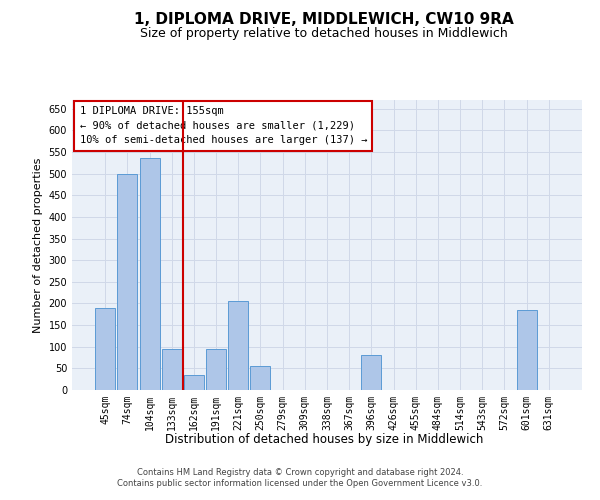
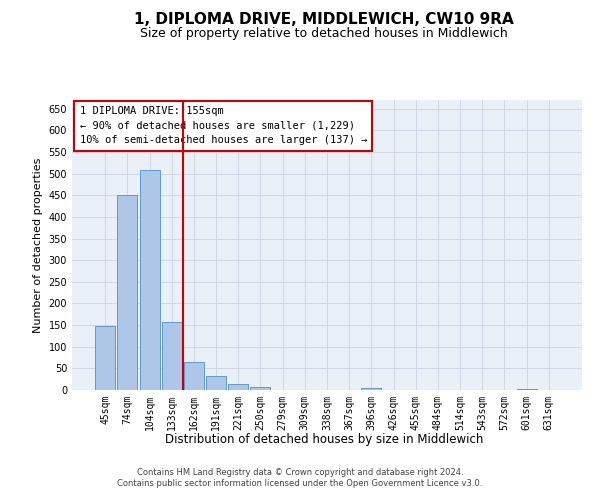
45sqm: 190 -> 147
74sqm: 500 -> 450
104sqm: 535 -> 508
133sqm: 95 -> 157
162sqm: 35 -> 65
191sqm: 95 -> 32
221sqm: 205 -> 13
250sqm: 55 -> 6
396sqm: 80 -> 5
601sqm: 185 -> 3
